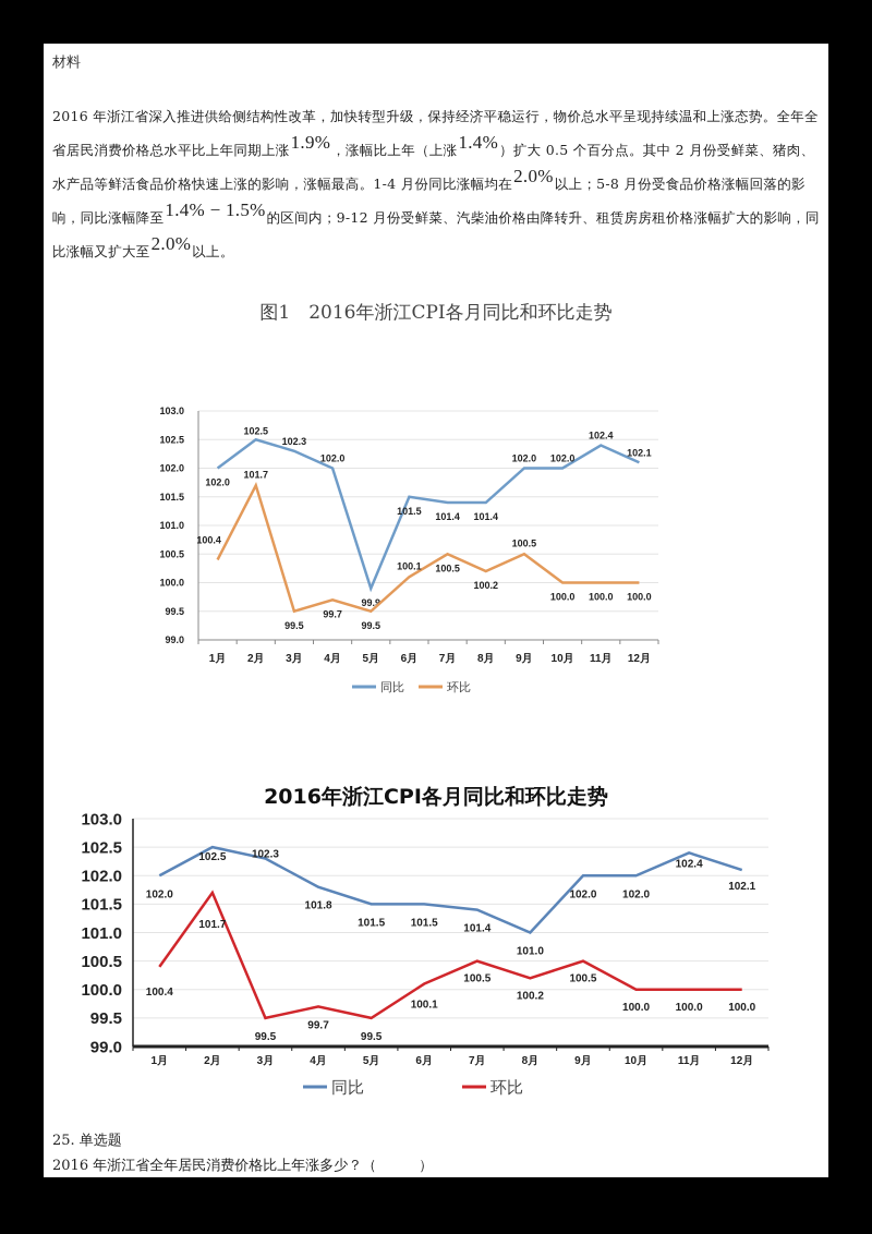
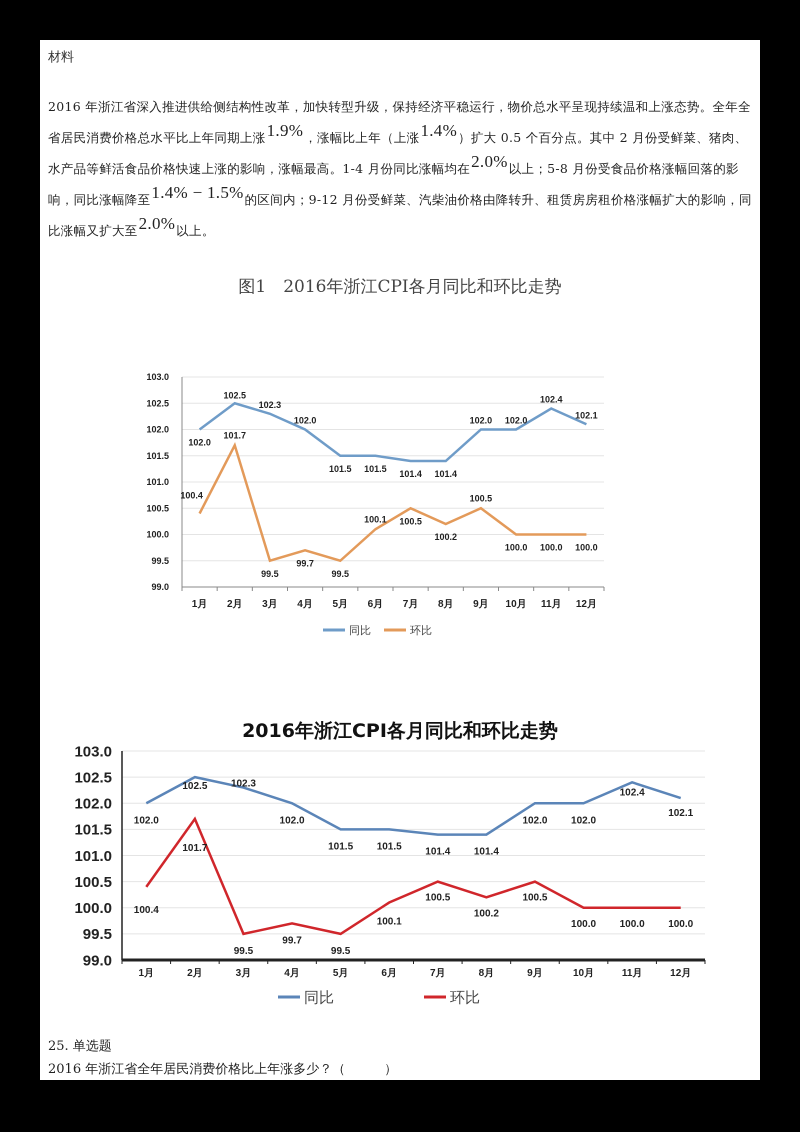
图1 2016年浙江CPI各月同比和环比走势/同比/5月: 99.9 -> 101.5
2016年浙江CPI各月同比和环比走势/同比/4月: 101.8 -> 102.0
2016年浙江CPI各月同比和环比走势/同比/8月: 101.0 -> 101.4
